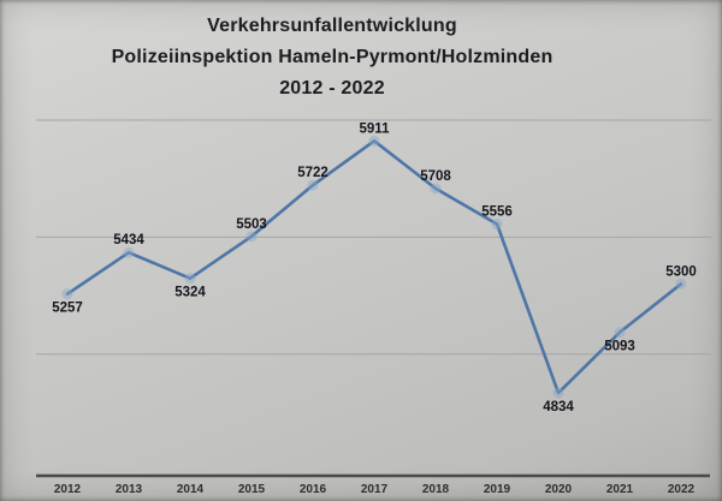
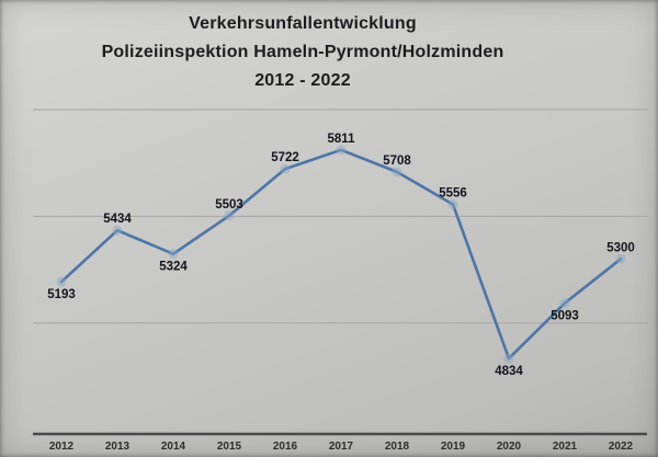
2012: 5257 -> 5193
2017: 5911 -> 5811
